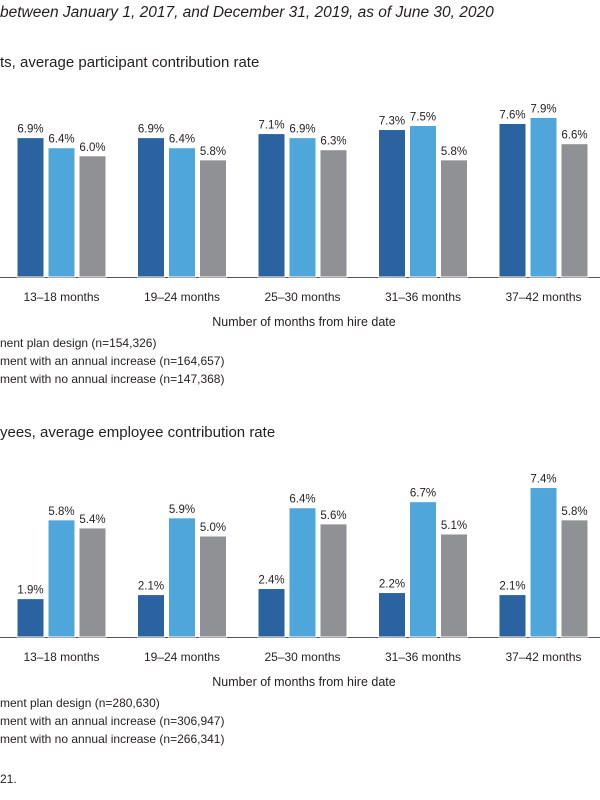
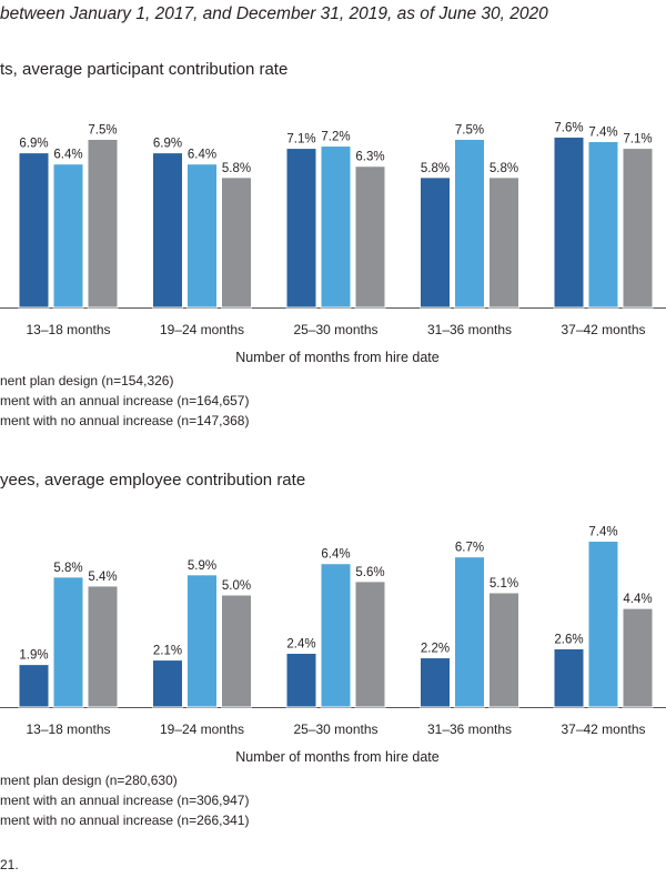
ts, average participant contribution rate/ment with no annual increase (n=147,368)/13–18 months: 6.0% -> 7.5%
ts, average participant contribution rate/ment with an annual increase (n=164,657)/25–30 months: 6.9% -> 7.2%
ts, average participant contribution rate/nent plan design (n=154,326)/31–36 months: 7.3% -> 5.8%
ts, average participant contribution rate/ment with an annual increase (n=164,657)/37–42 months: 7.9% -> 7.4%
ts, average participant contribution rate/ment with no annual increase (n=147,368)/37–42 months: 6.6% -> 7.1%
yees, average employee contribution rate/ment plan design (n=280,630)/37–42 months: 2.1% -> 2.6%
yees, average employee contribution rate/ment with no annual increase (n=266,341)/37–42 months: 5.8% -> 4.4%
